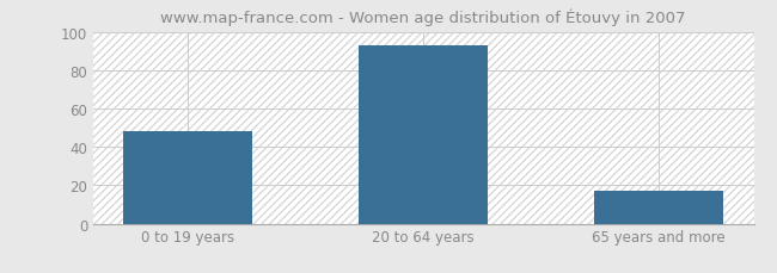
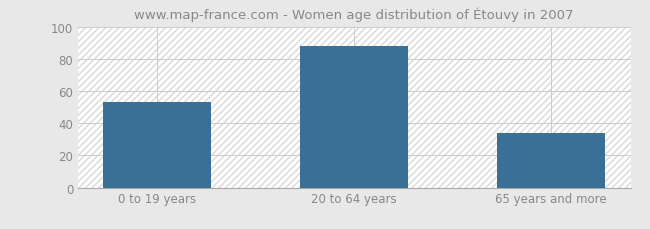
0 to 19 years: 48 -> 53
20 to 64 years: 93 -> 88
65 years and more: 17 -> 34
